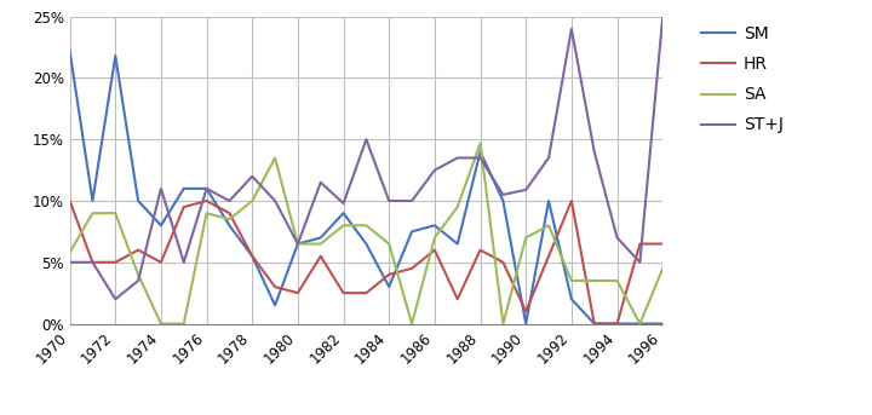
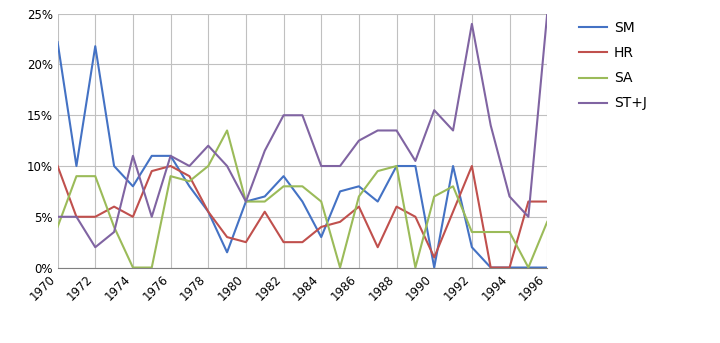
SA/1970: 5.8% -> 4.0%
ST+J/1982: 9.8% -> 15.0%
SM/1988: 14.0% -> 10.0%
SA/1988: 14.7% -> 10.0%
ST+J/1990: 10.9% -> 15.5%
